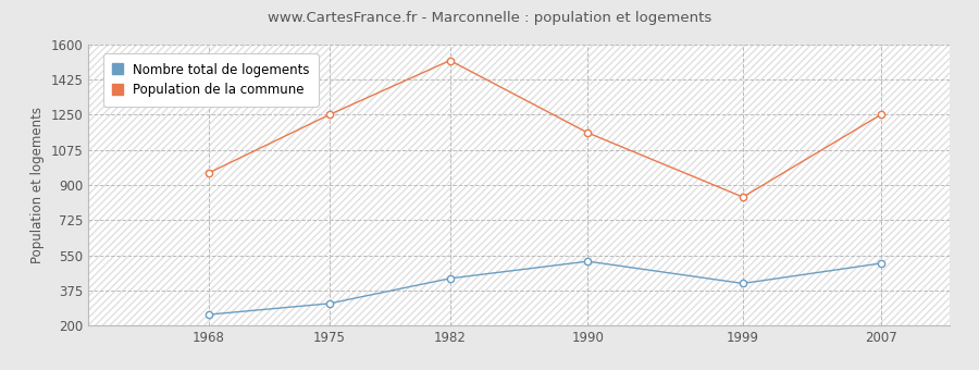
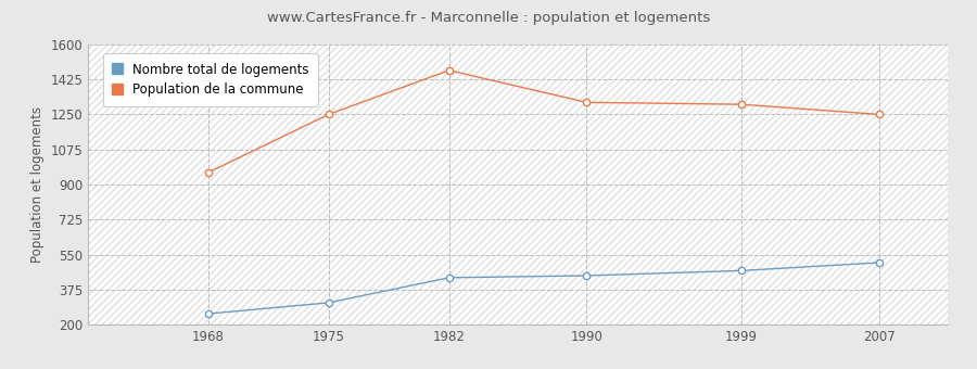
Population de la commune/1982: 1520 -> 1470
Nombre total de logements/1990: 520 -> 440
Population de la commune/1990: 1160 -> 1310
Nombre total de logements/1999: 410 -> 470
Population de la commune/1999: 840 -> 1300
